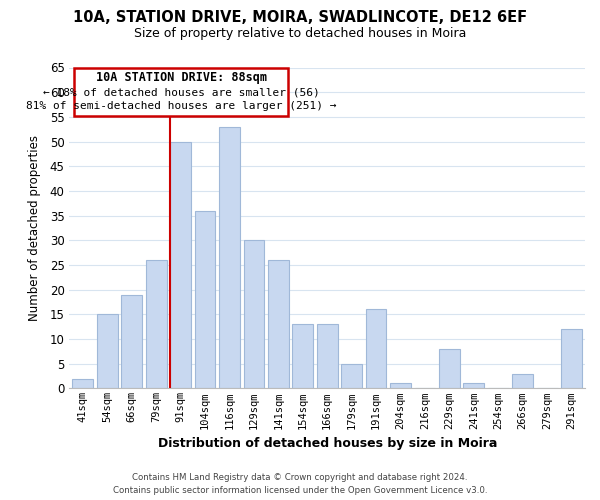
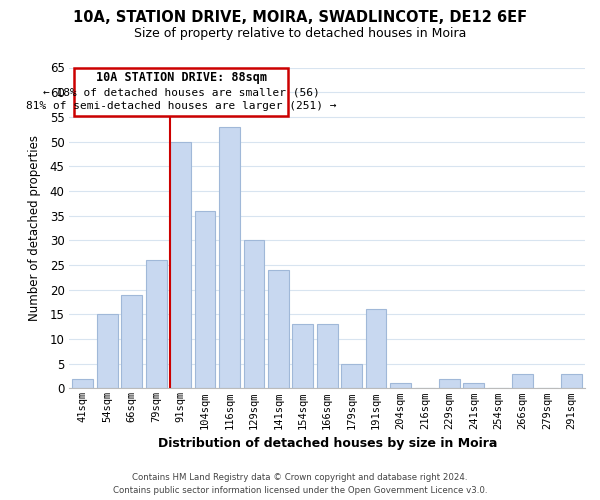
141sqm: 26 -> 24
229sqm: 8 -> 2
291sqm: 12 -> 3
